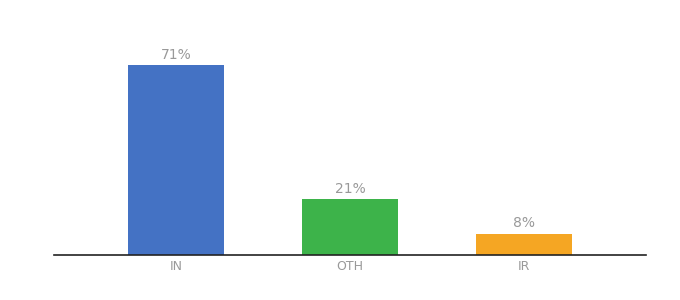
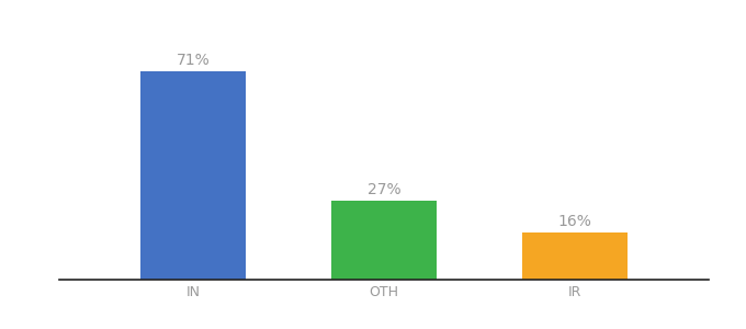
OTH: 21% -> 27%
IR: 8% -> 16%
